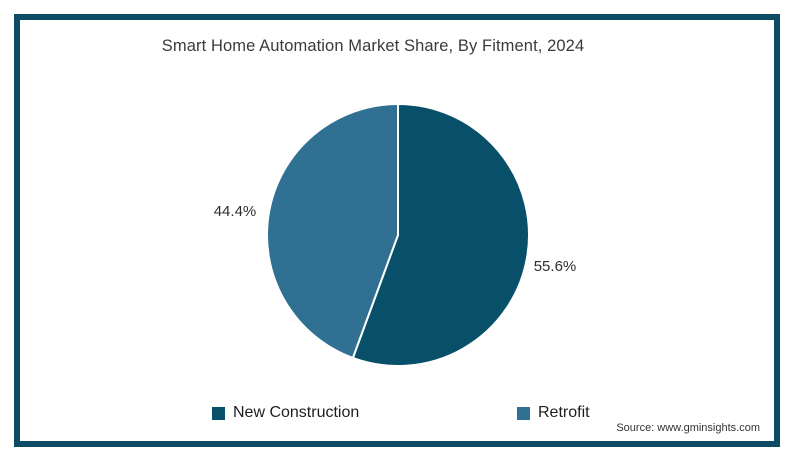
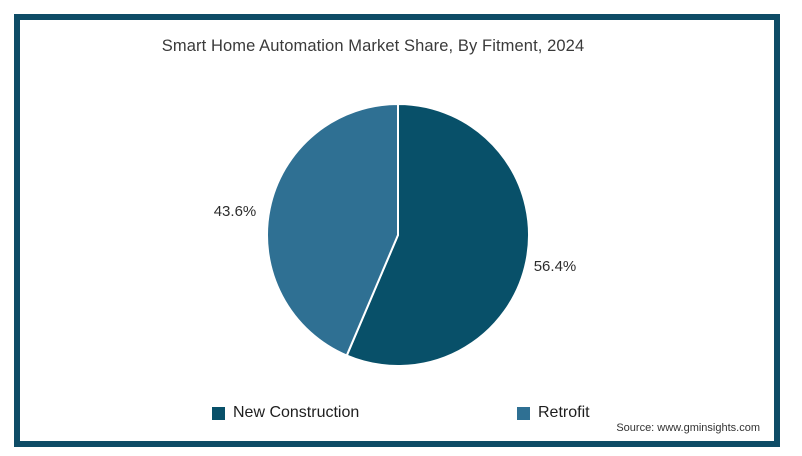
New Construction: 55.6% -> 56.4%
Retrofit: 44.4% -> 43.6%
